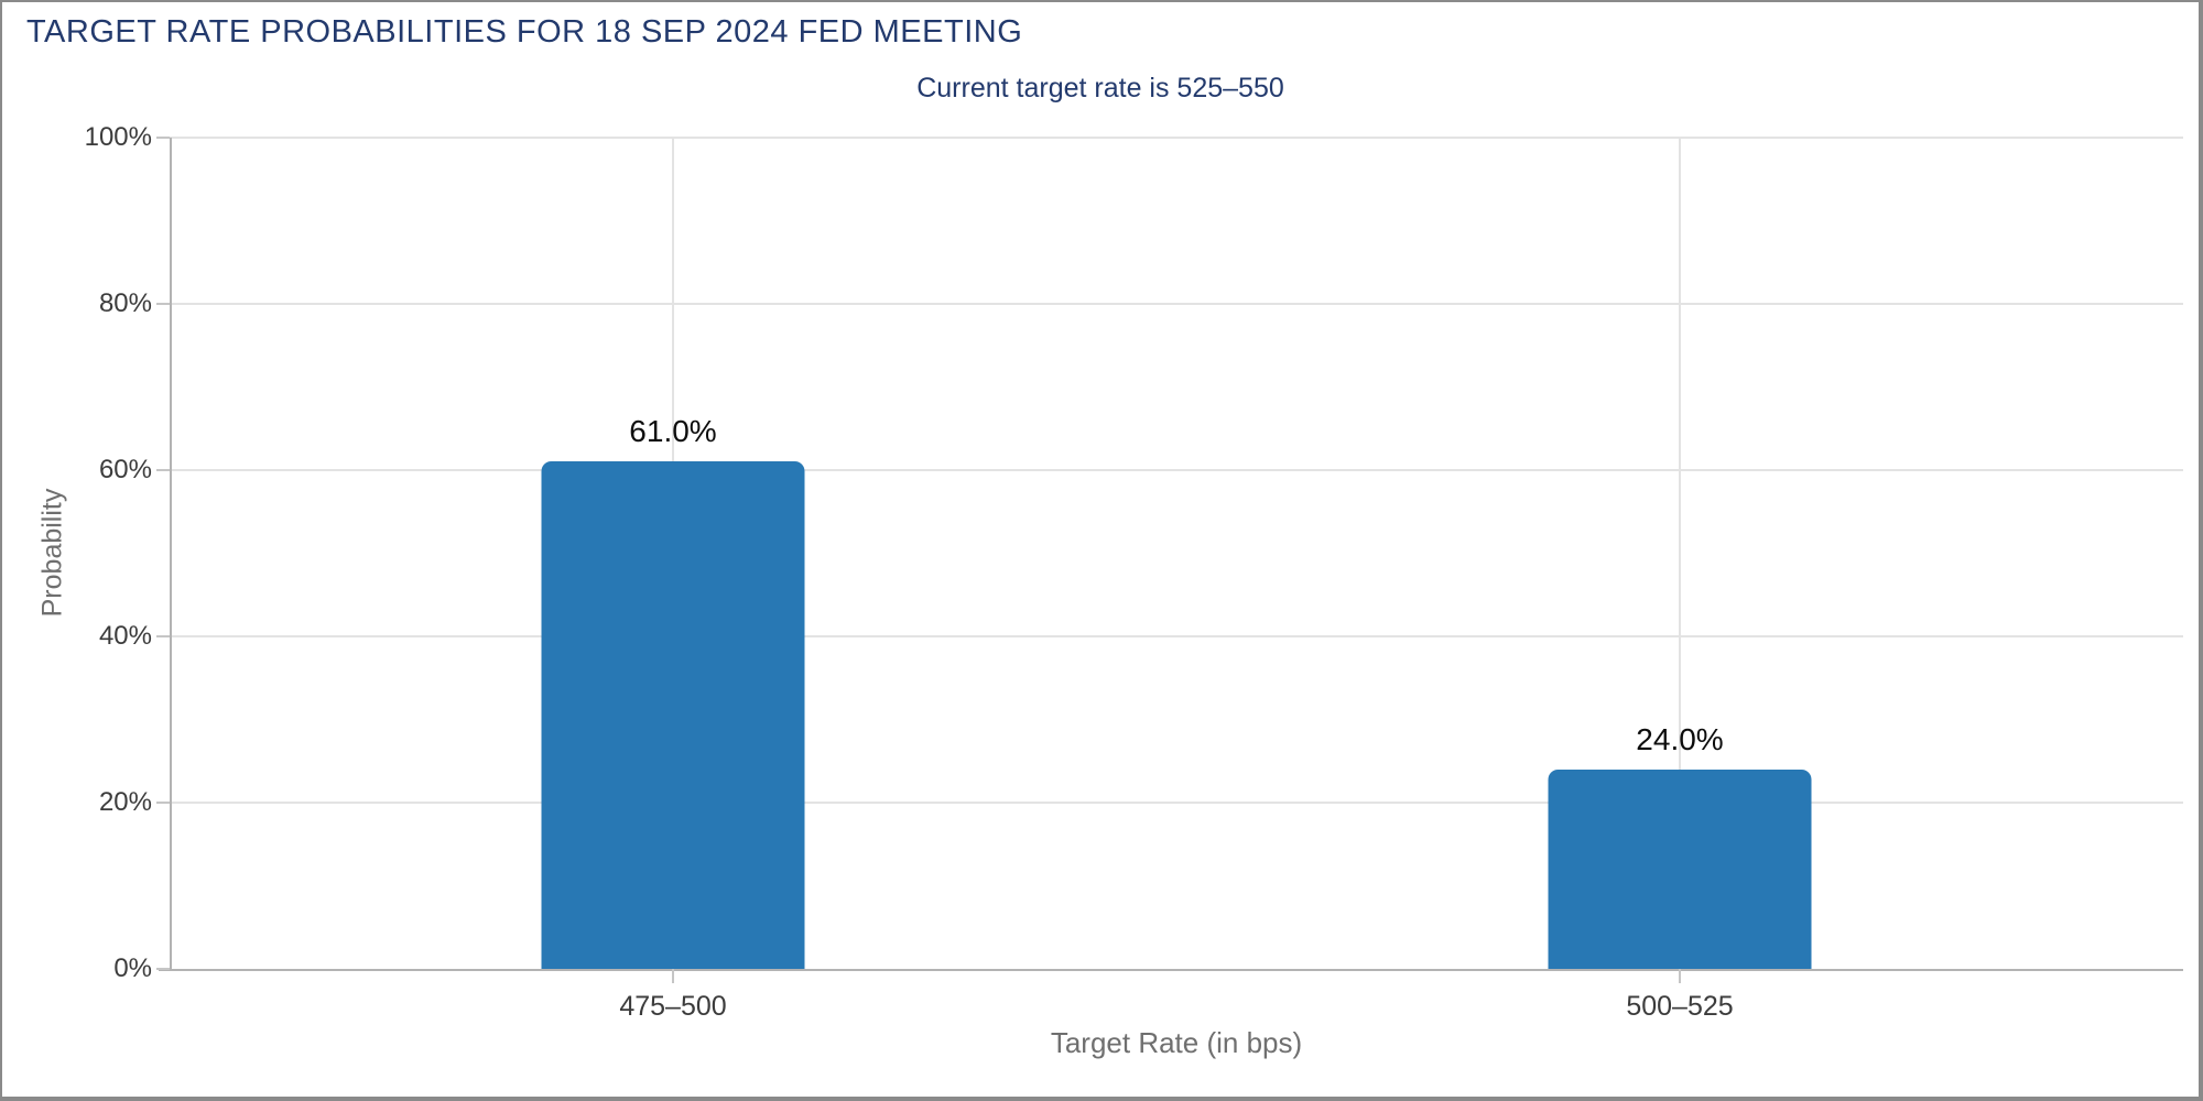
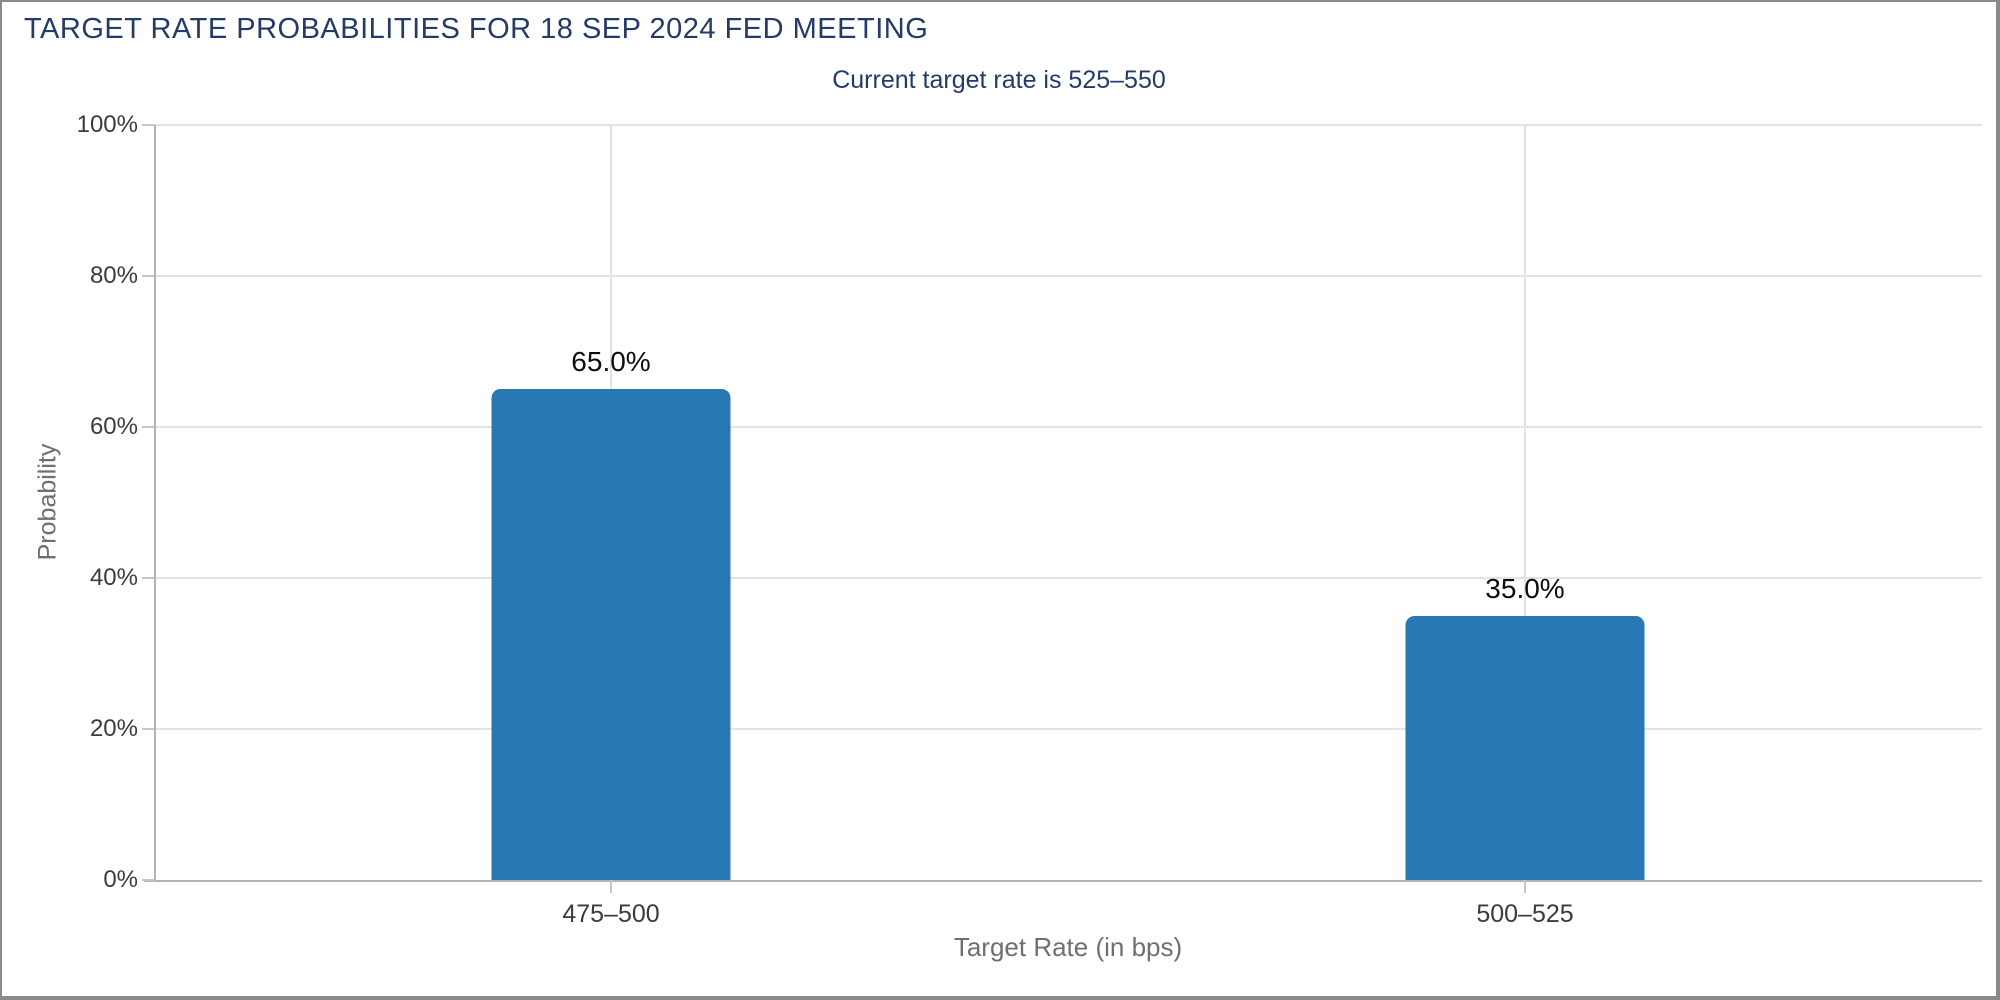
475–500: 61.0% -> 65.0%
500–525: 24.0% -> 35.0%
